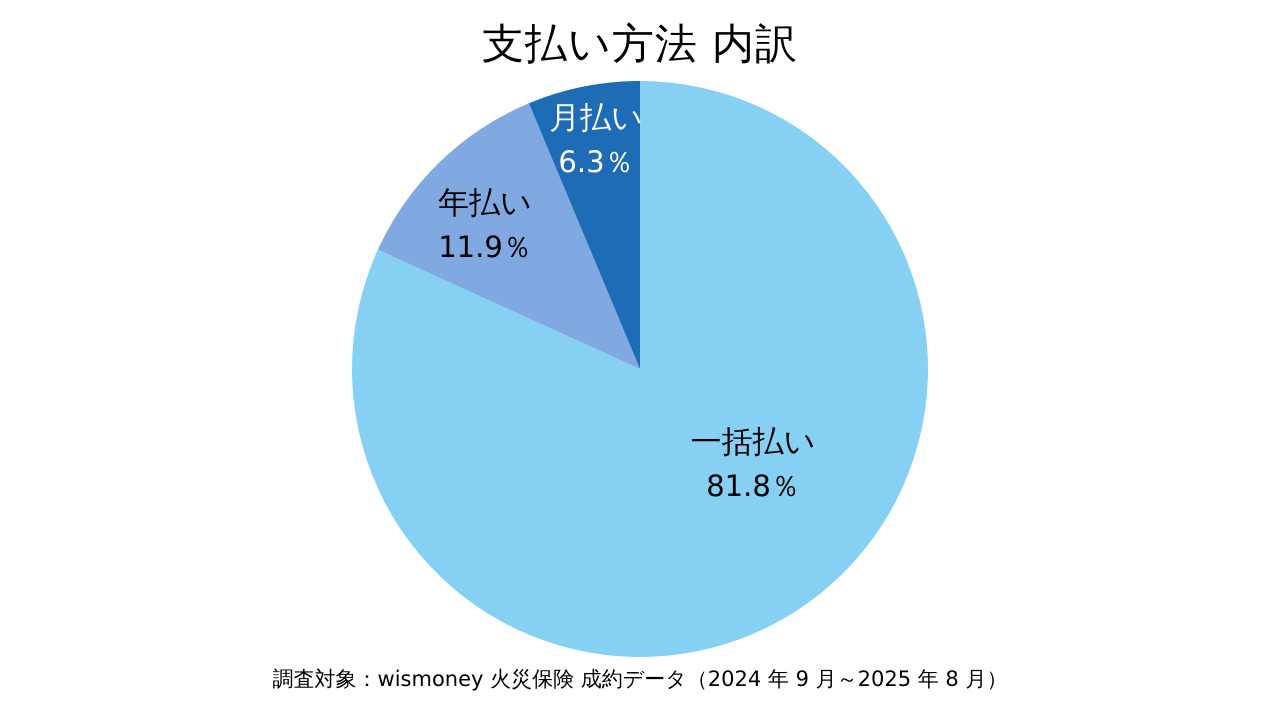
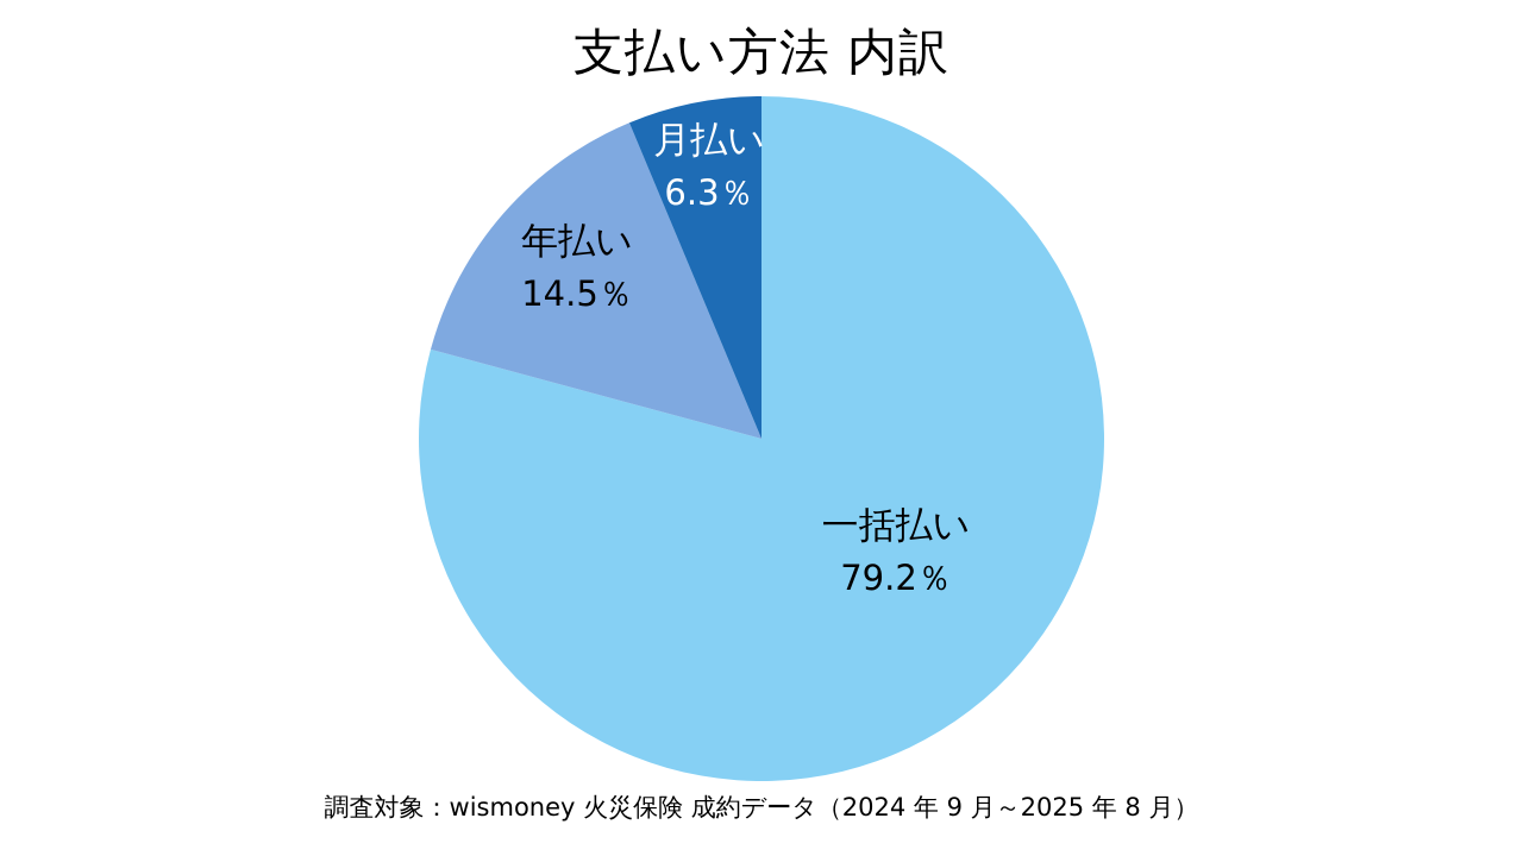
一括払い: 81.8 -> 79.2
年払い: 11.9 -> 14.5
